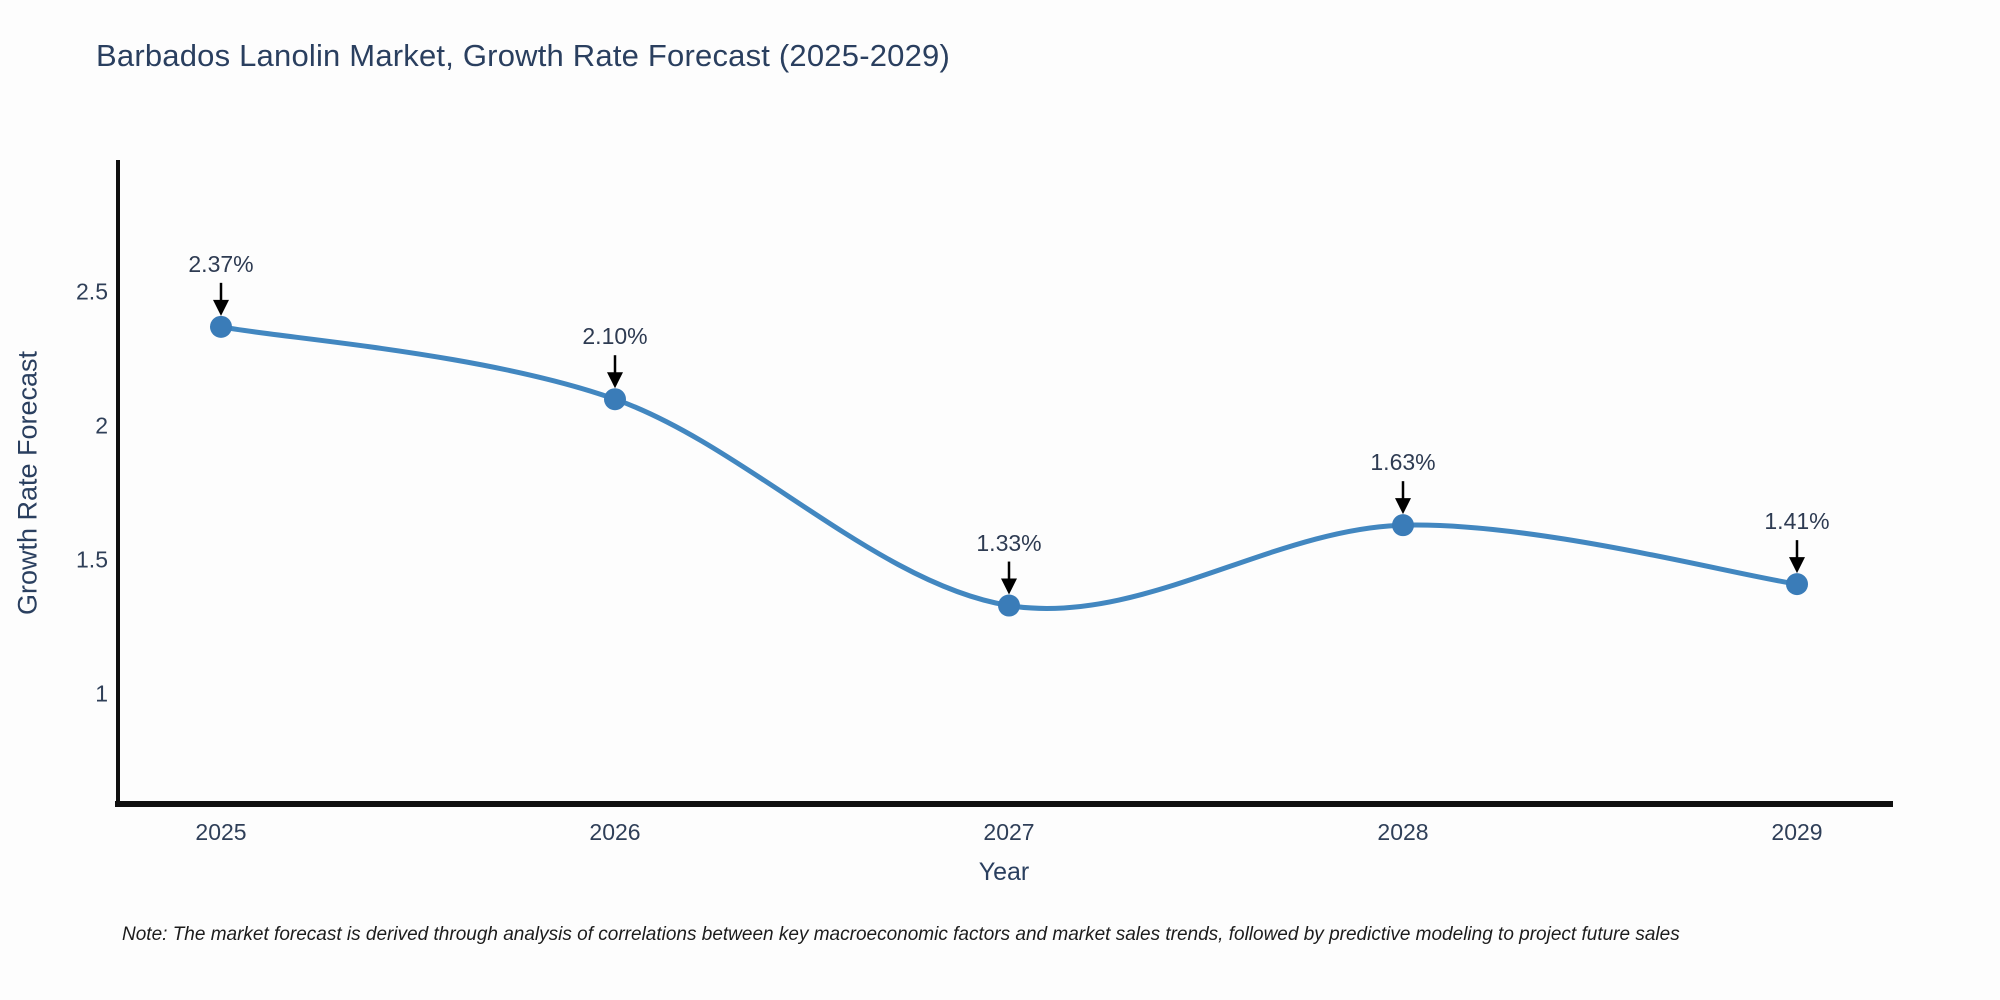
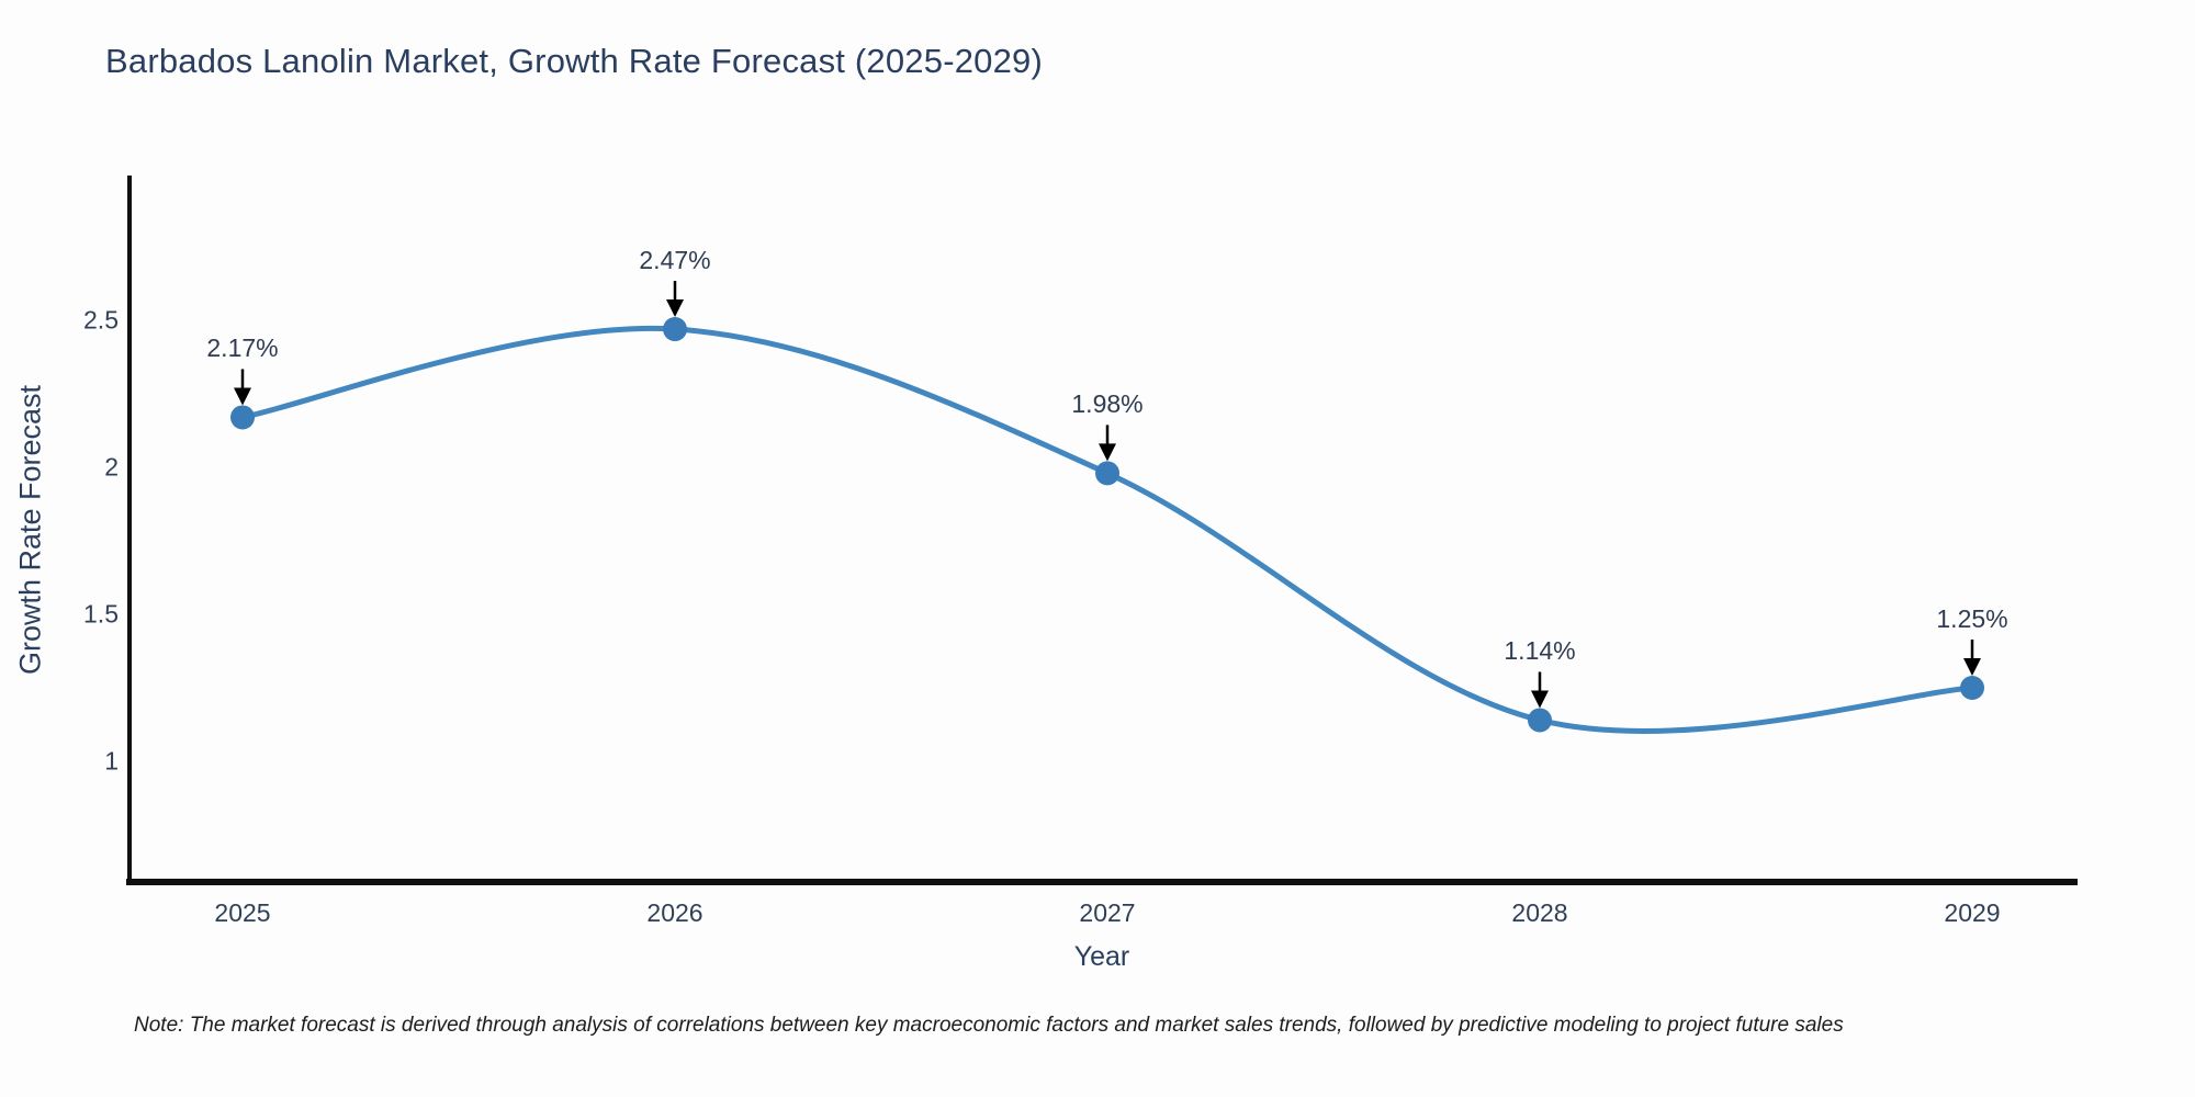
2025: 2.37% -> 2.17%
2026: 2.10% -> 2.47%
2027: 1.33% -> 1.98%
2028: 1.63% -> 1.14%
2029: 1.41% -> 1.25%
